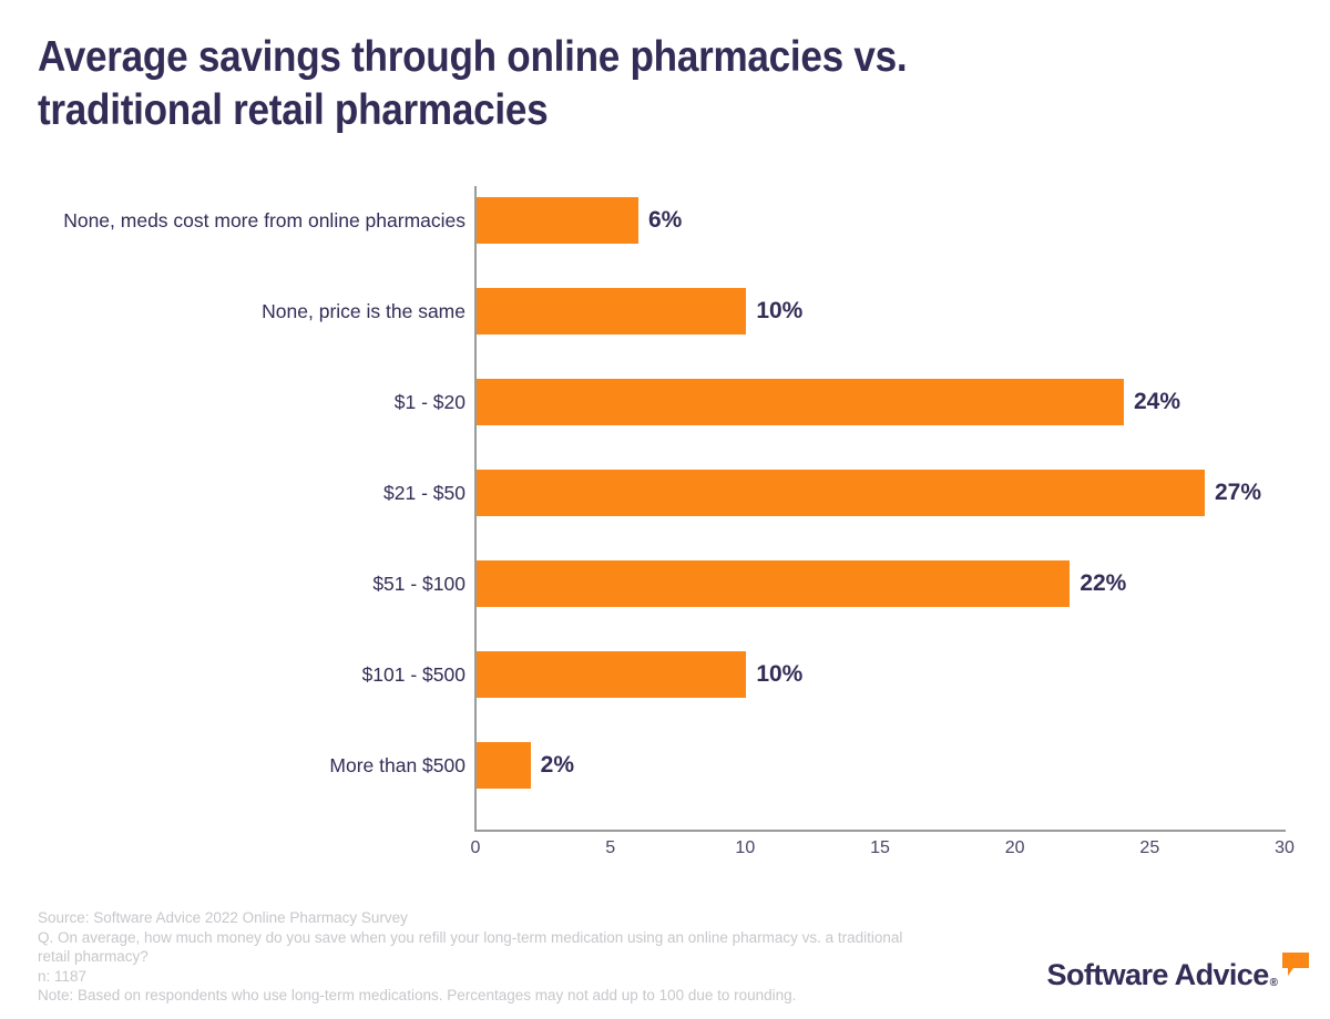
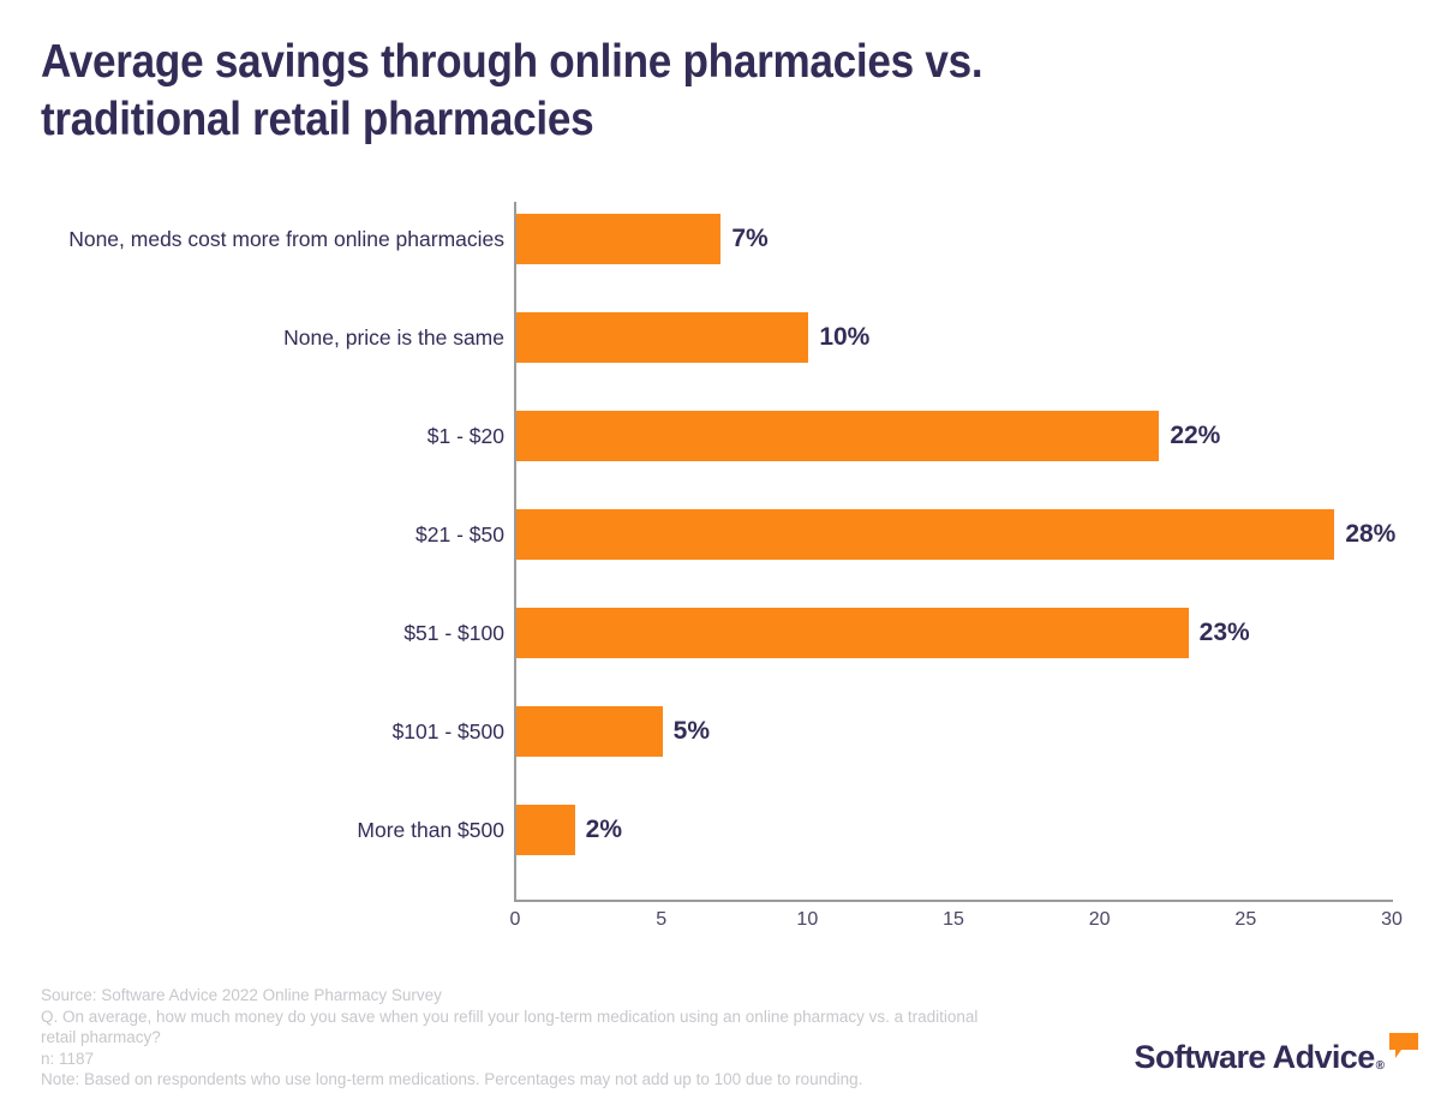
None, meds cost more from online pharmacies: 6% -> 7%
$1 - $20: 24% -> 22%
$21 - $50: 27% -> 28%
$51 - $100: 22% -> 23%
$101 - $500: 10% -> 5%
